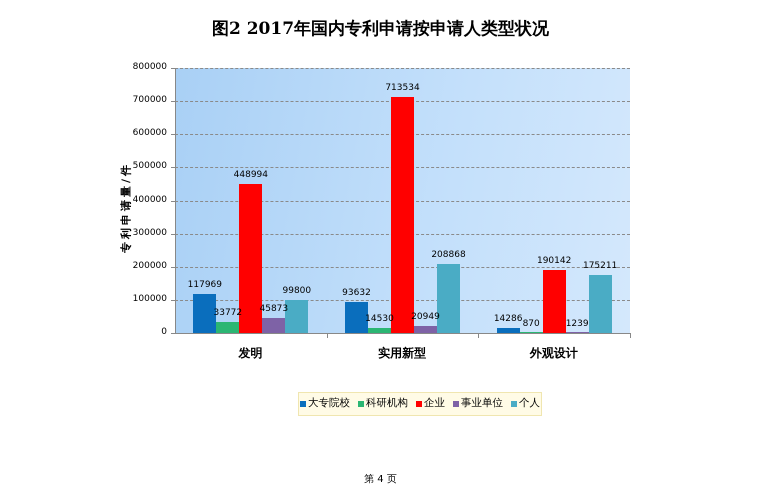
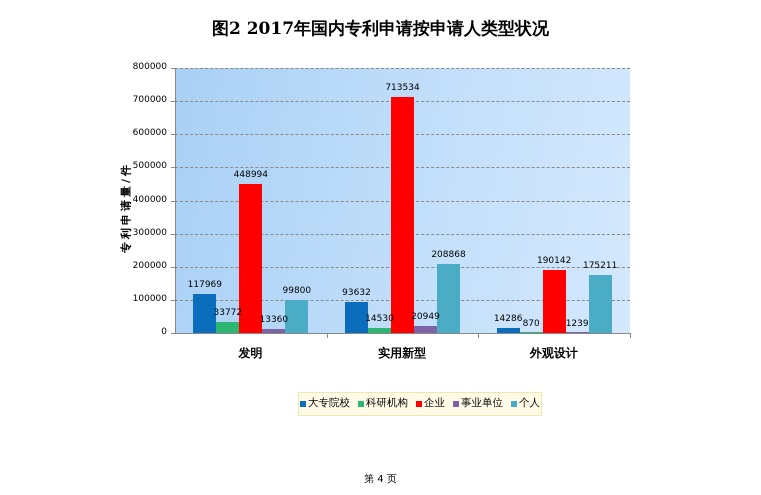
事业单位/发明: 45873 -> 13360
